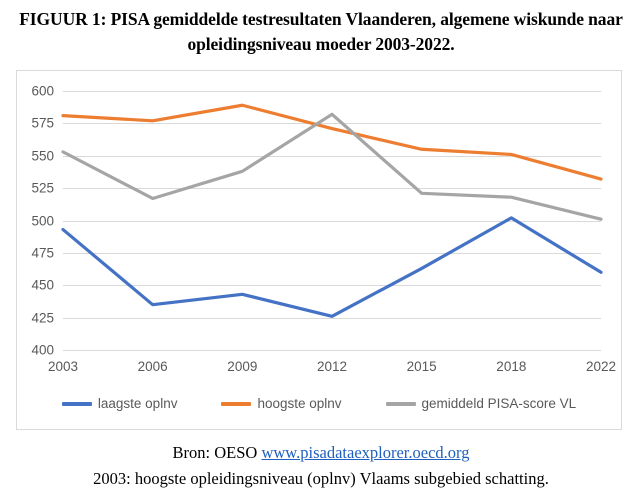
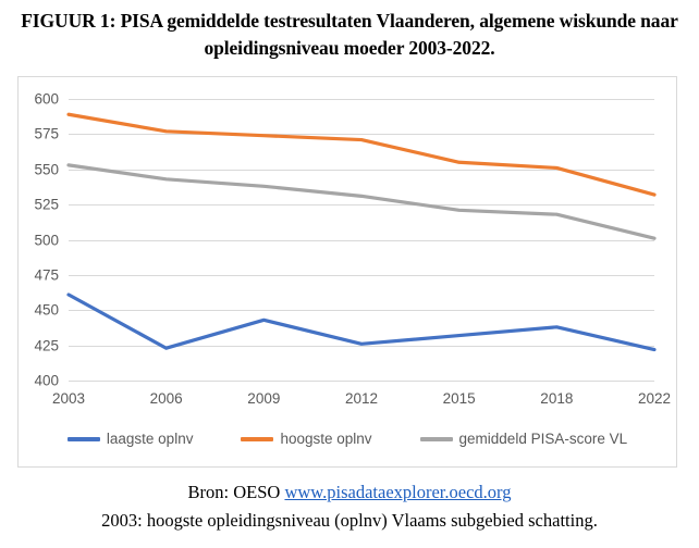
laagste oplnv/2003: 493 -> 461
hoogste oplnv/2003: 581 -> 589
laagste oplnv/2006: 435 -> 423
gemiddeld PISA-score VL/2006: 517 -> 543
hoogste oplnv/2009: 589 -> 574
gemiddeld PISA-score VL/2012: 582 -> 531
laagste oplnv/2015: 463 -> 432
laagste oplnv/2018: 502 -> 438
laagste oplnv/2022: 460 -> 422
